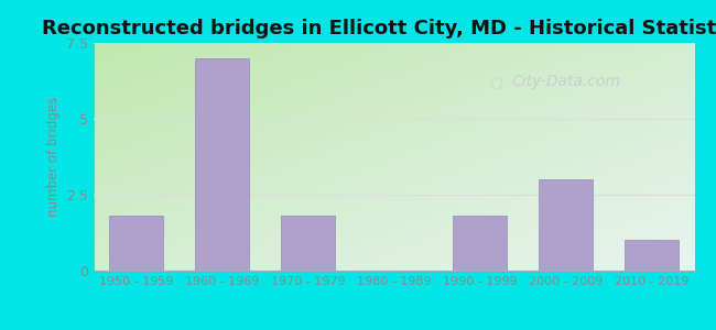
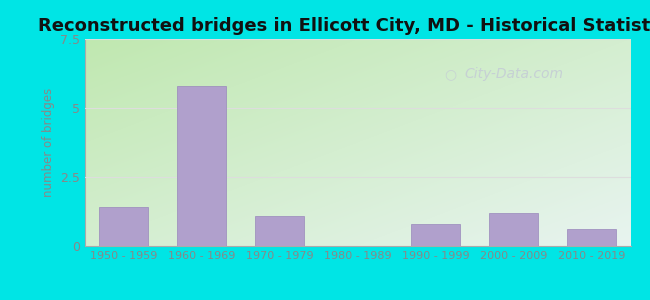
1950 - 1959: 1.8 -> 1.4
1960 - 1969: 7.0 -> 5.8
1970 - 1979: 1.8 -> 1.1
1990 - 1999: 1.8 -> 0.8
2000 - 2009: 3.0 -> 1.2
2010 - 2019: 1.0 -> 0.6
